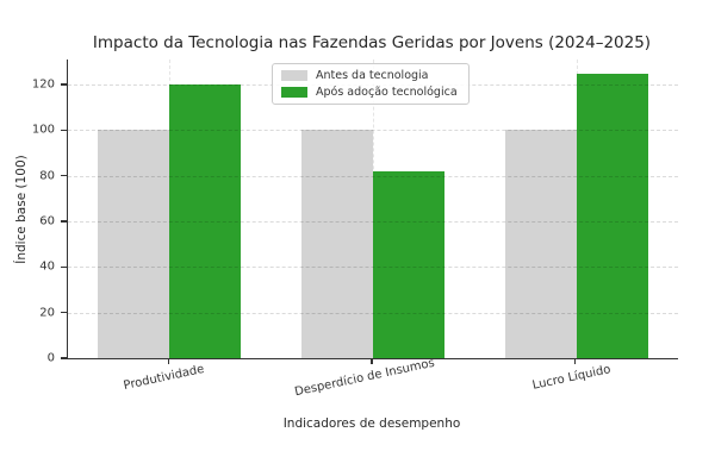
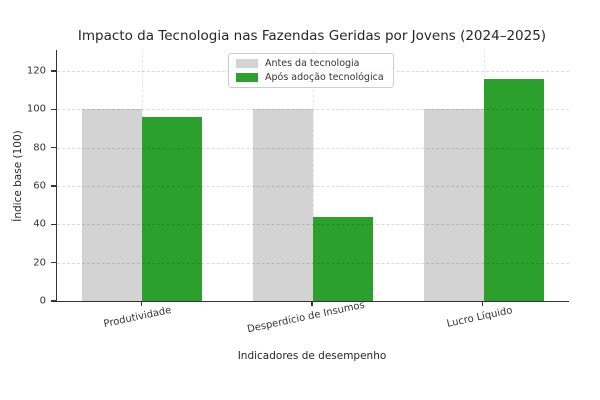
Após adoção tecnológica/Produtividade: 120 -> 96
Após adoção tecnológica/Desperdício de Insumos: 82 -> 44
Após adoção tecnológica/Lucro Líquido: 125 -> 116
